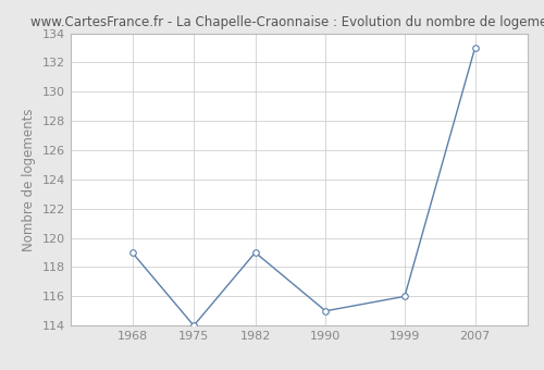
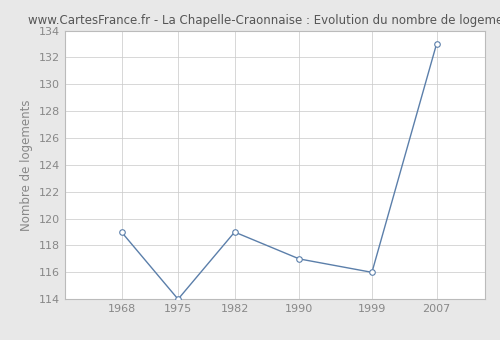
1990: 115 -> 117
